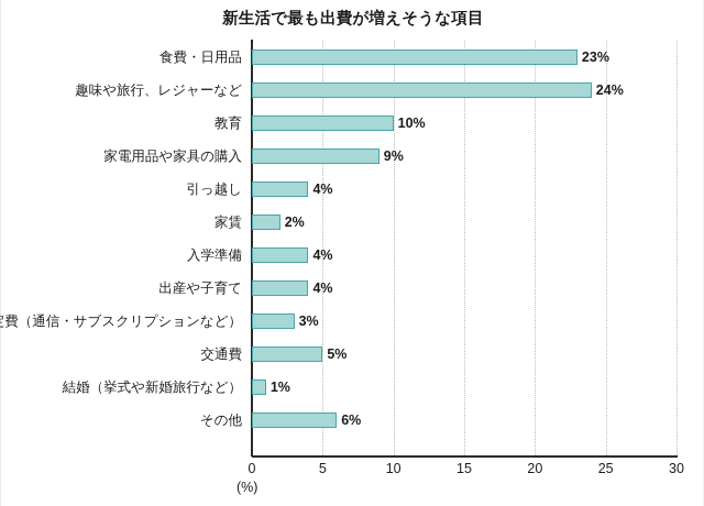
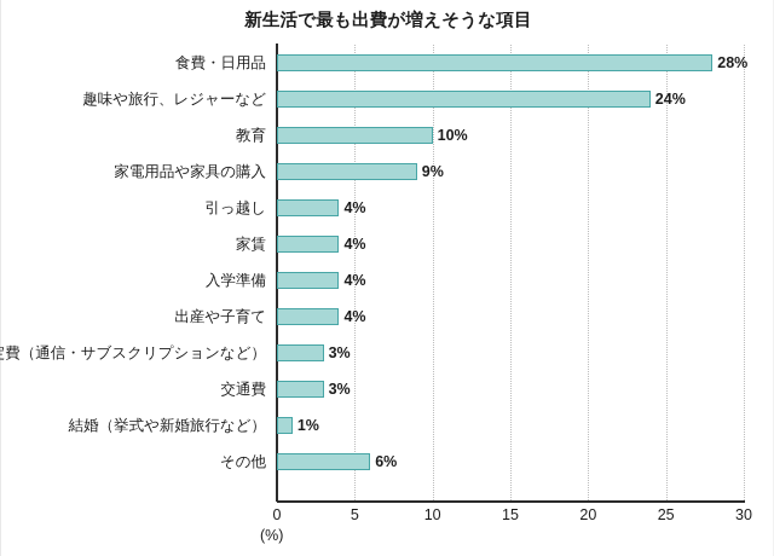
食費・日用品: 23% -> 28%
家賃: 2% -> 4%
交通費: 5% -> 3%
